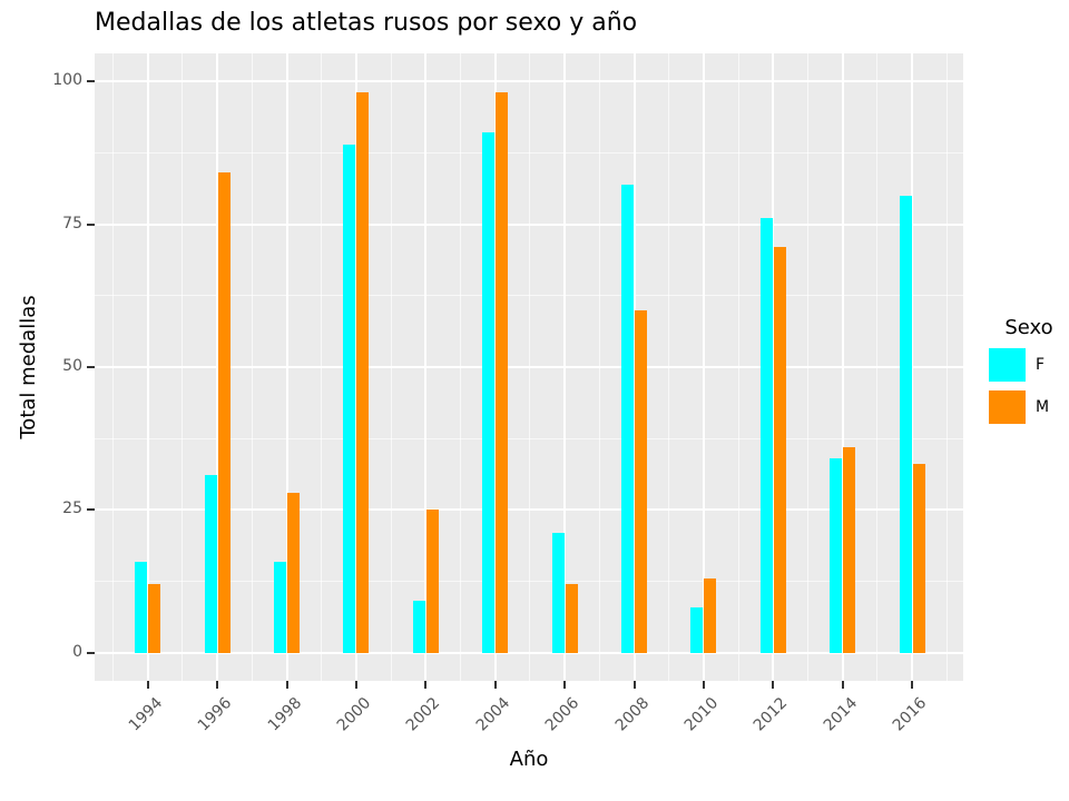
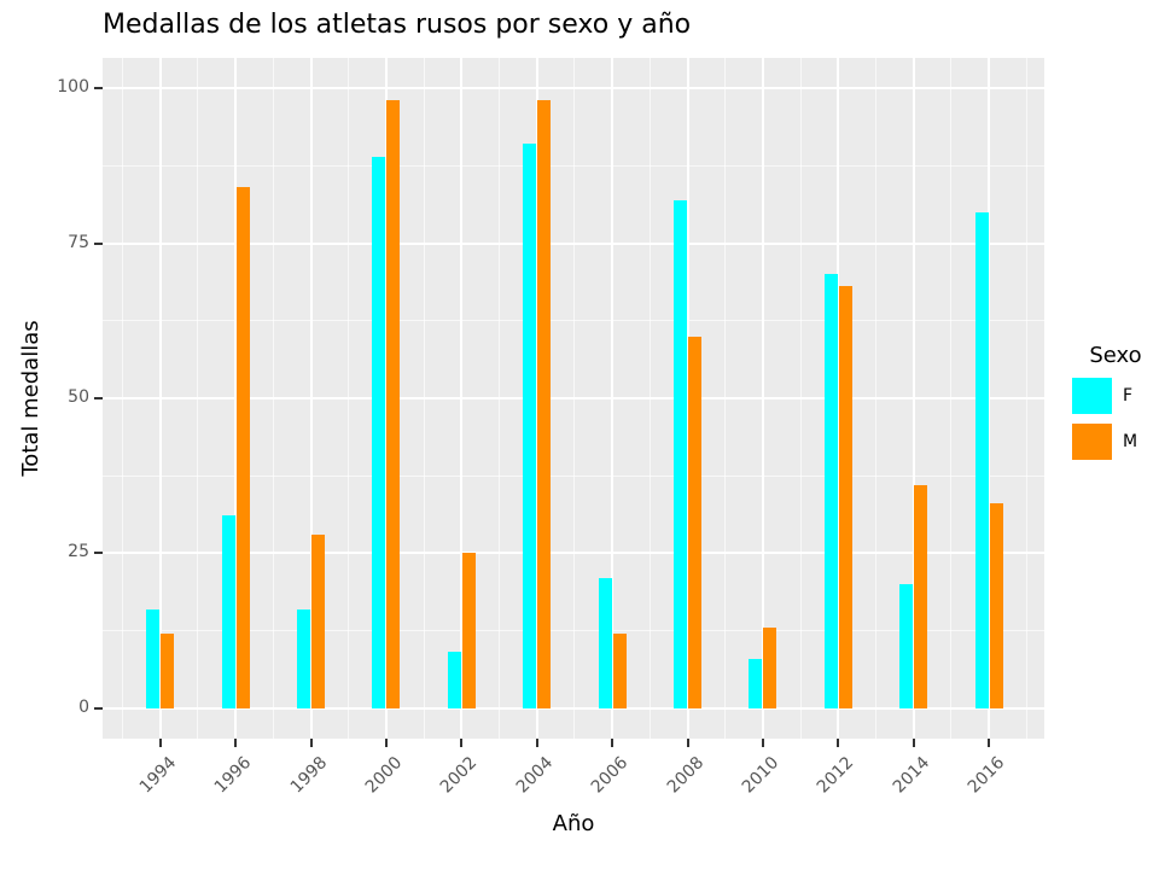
F/2012: 76 -> 70
M/2012: 71 -> 68
F/2014: 34 -> 20
